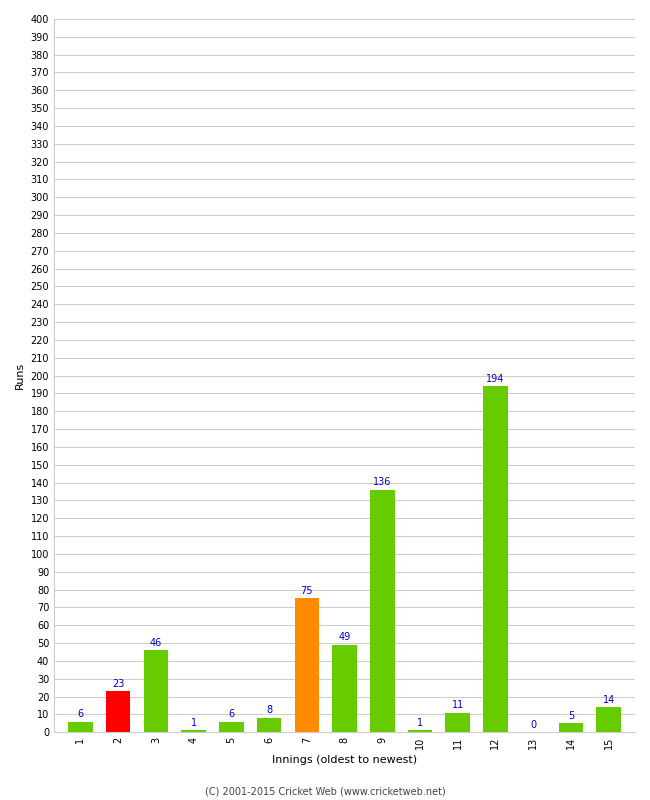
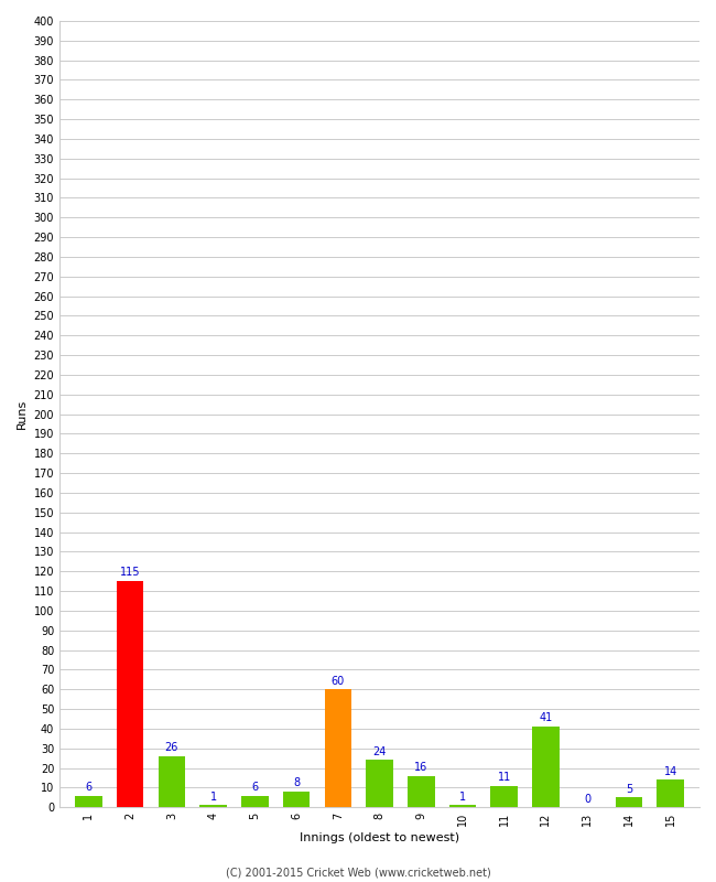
2: 23 -> 115
3: 46 -> 26
7: 75 -> 60
8: 49 -> 24
9: 136 -> 16
12: 194 -> 41
